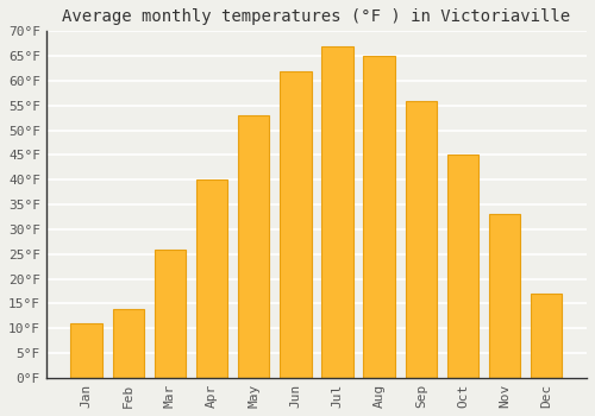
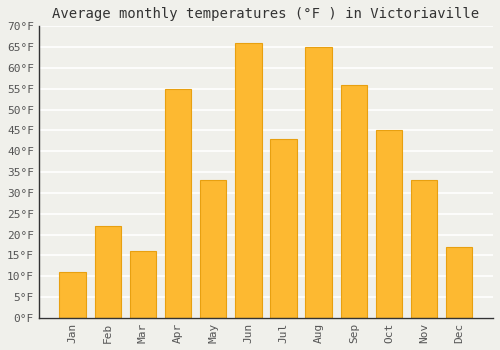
Feb: 14°F -> 22°F
Mar: 26°F -> 16°F
Apr: 40°F -> 55°F
May: 53°F -> 33°F
Jun: 62°F -> 66°F
Jul: 67°F -> 43°F
